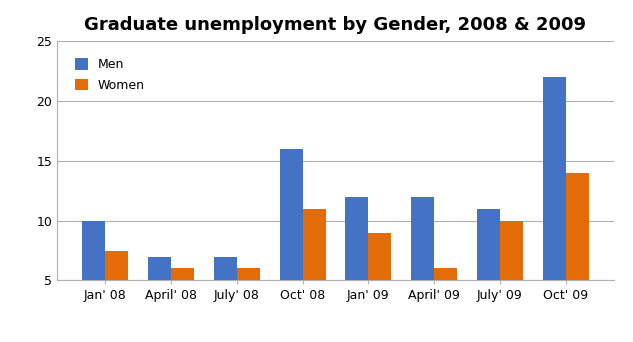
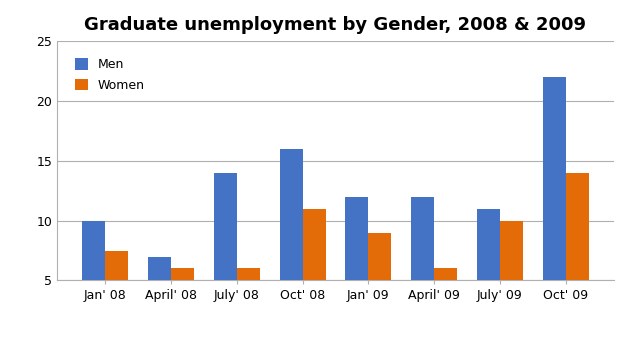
Men/July' 08: 7 -> 14
